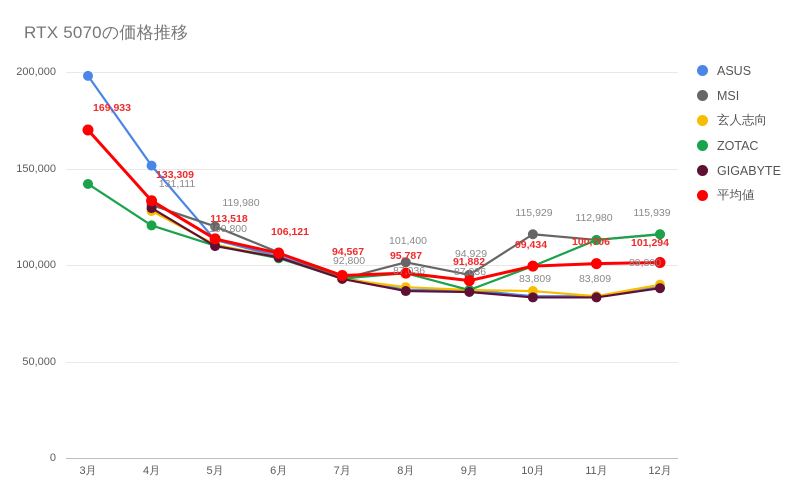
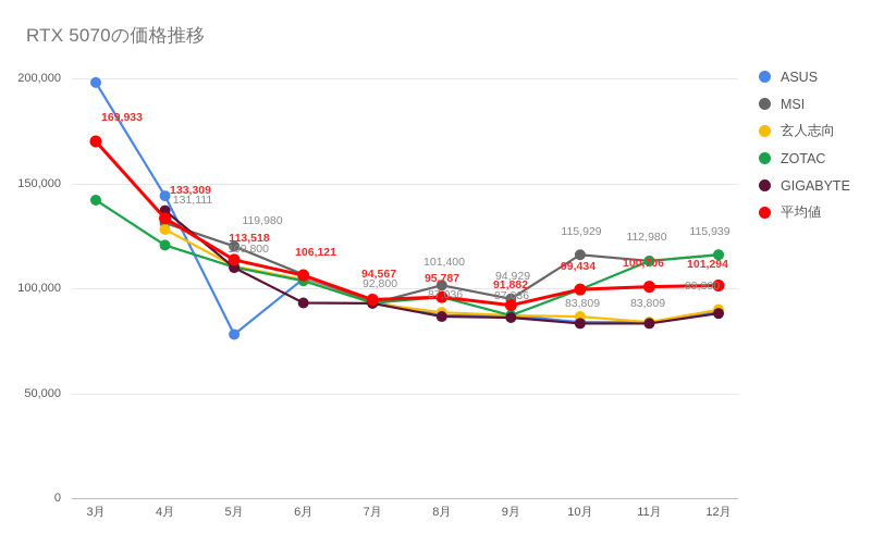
ASUS/4月: 152000 -> 144000
GIGABYTE/4月: 130000 -> 137000
ASUS/5月: 113000 -> 78000
GIGABYTE/6月: 104000 -> 93000
